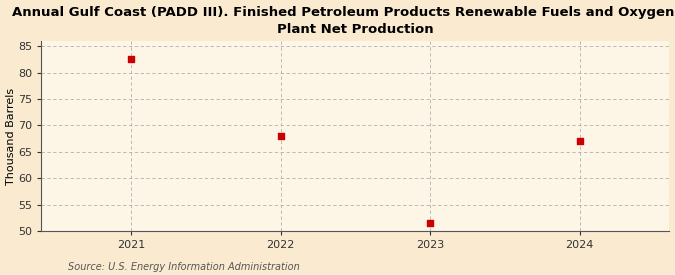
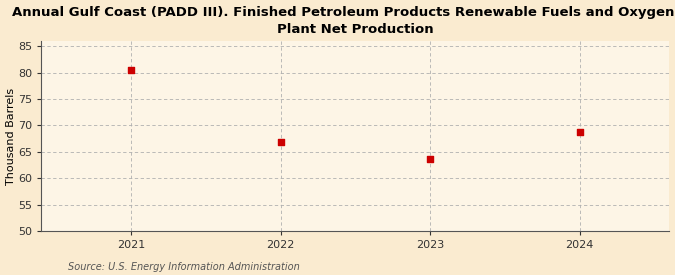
2021: 82.5 -> 80.4
2022: 68.0 -> 66.8
2023: 51.5 -> 63.6
2024: 67.0 -> 68.8
